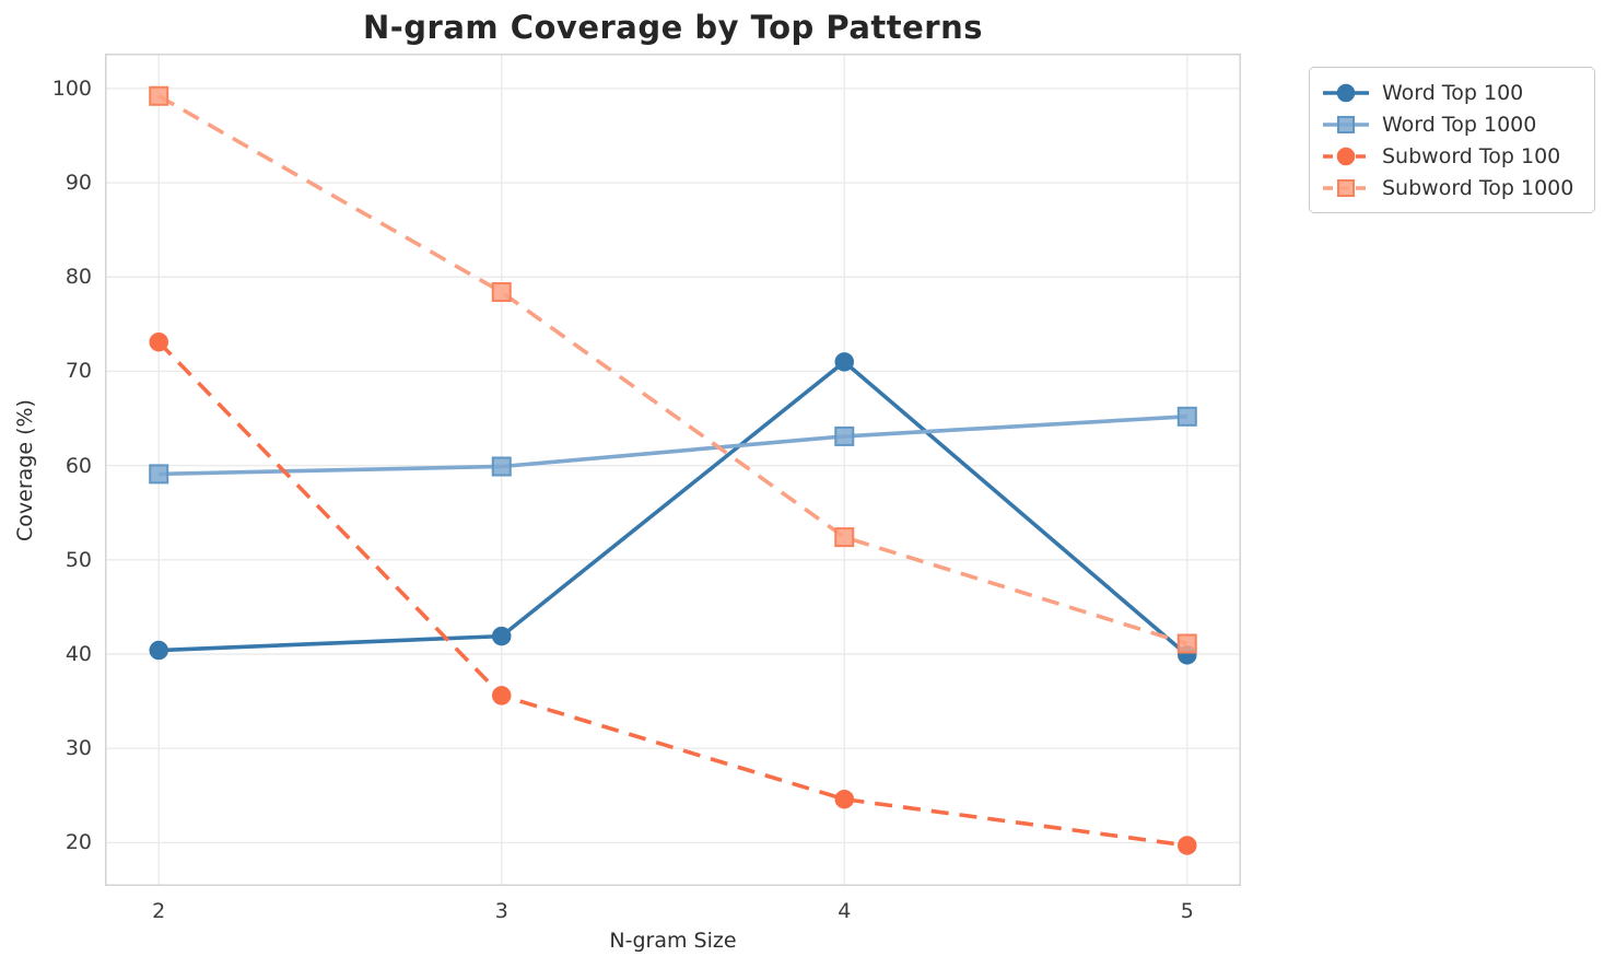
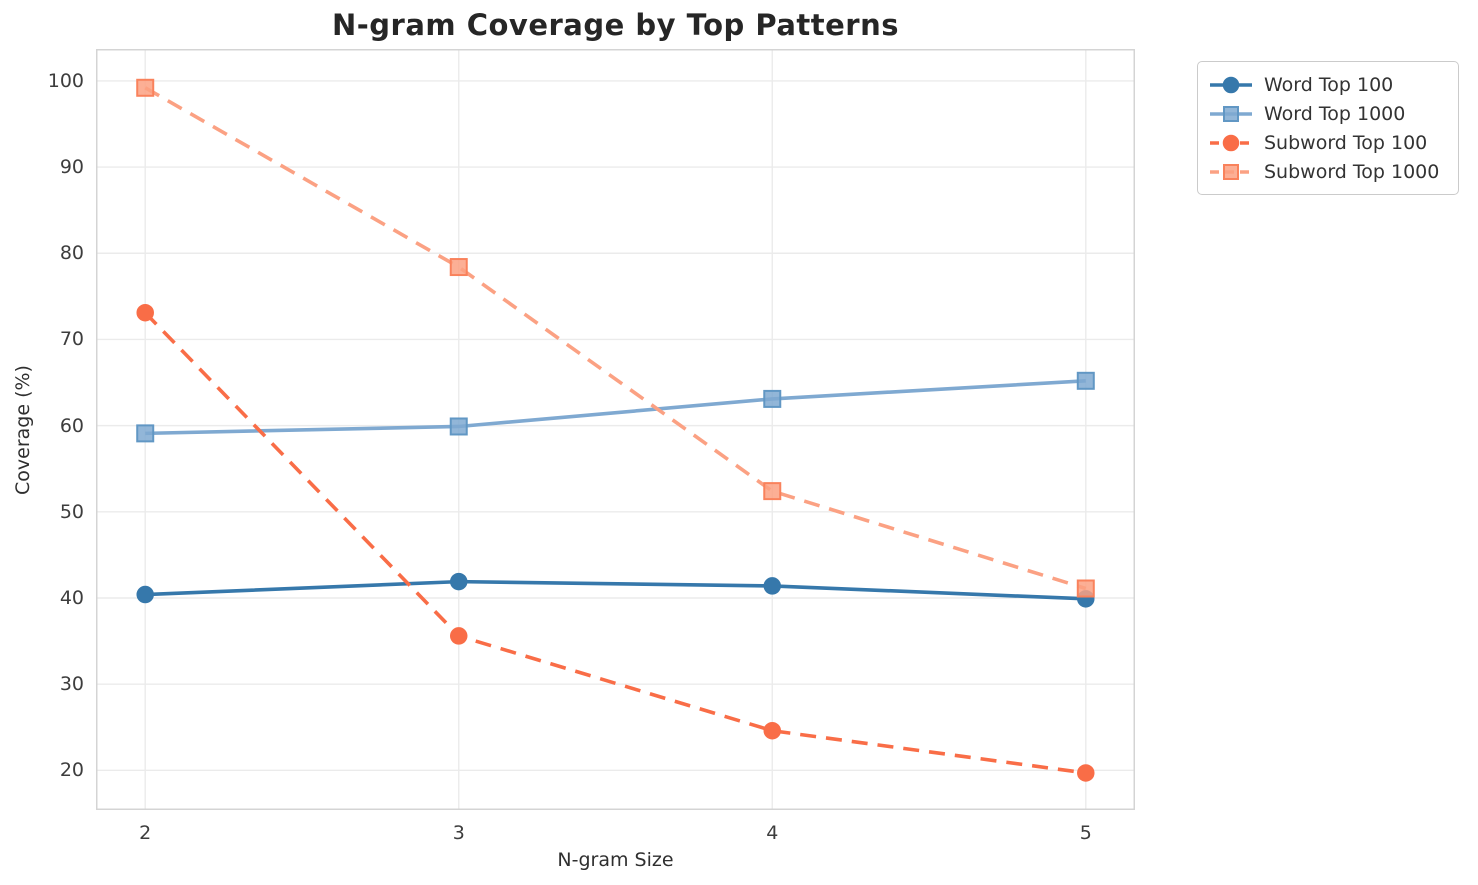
Word Top 100/4: 71 -> 41
